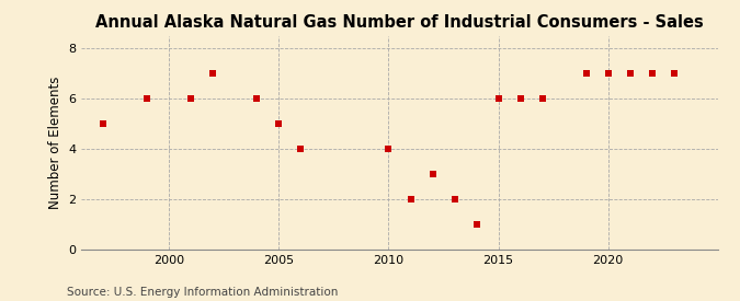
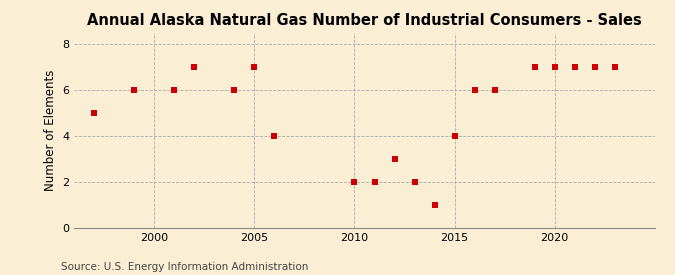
2005: 5 -> 7
2010: 4 -> 2
2015: 6 -> 4
